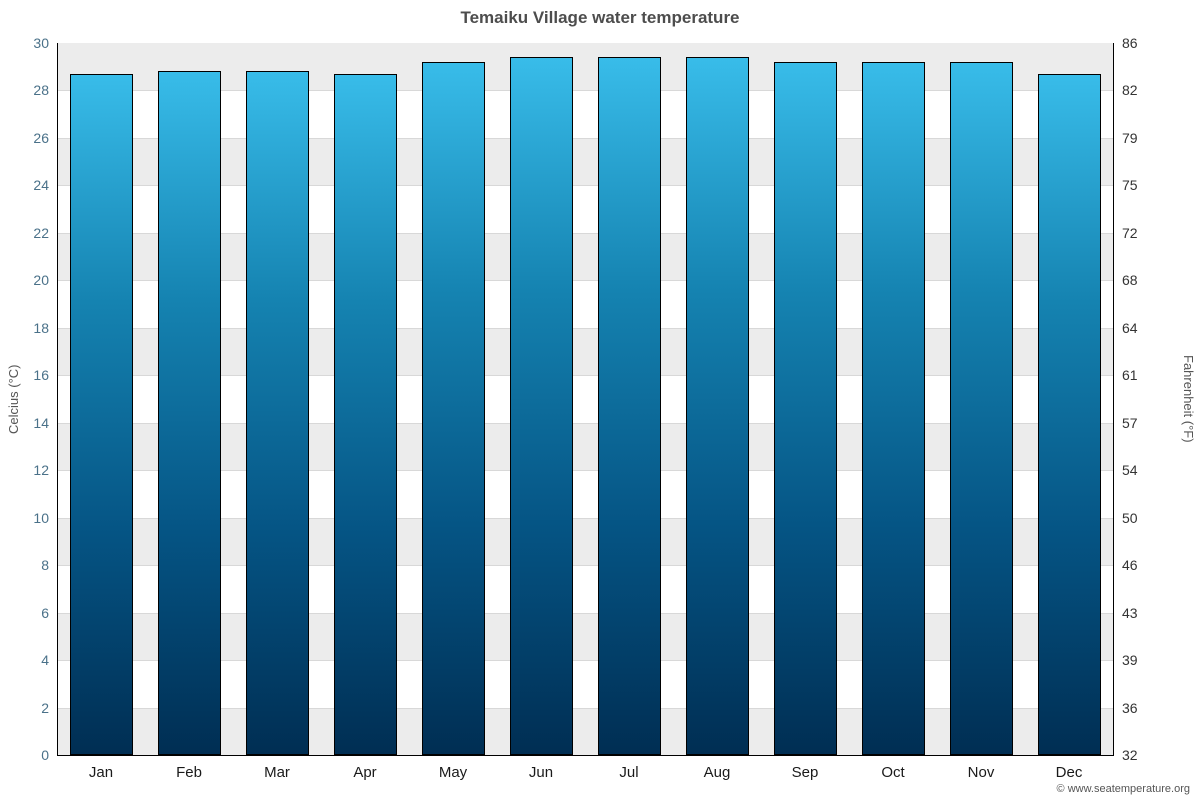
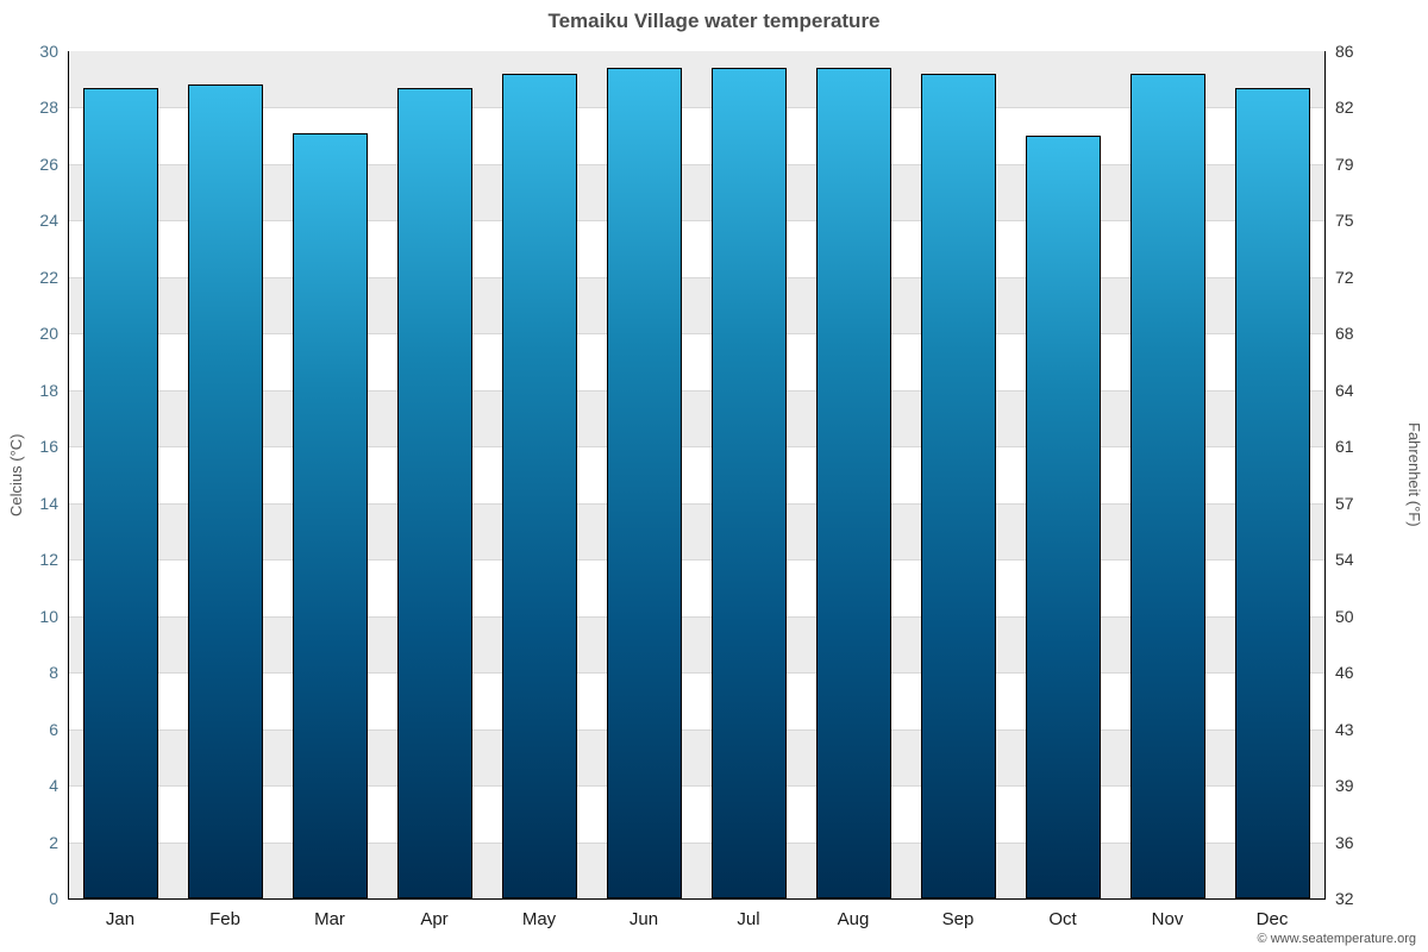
Mar: 28.8 -> 27.1
Oct: 29.2 -> 27.0
